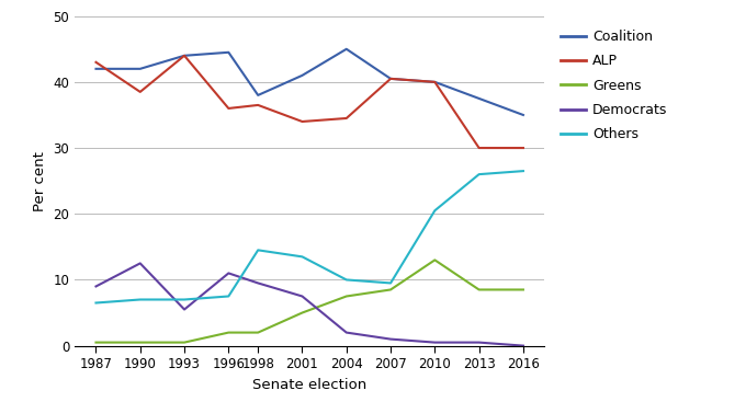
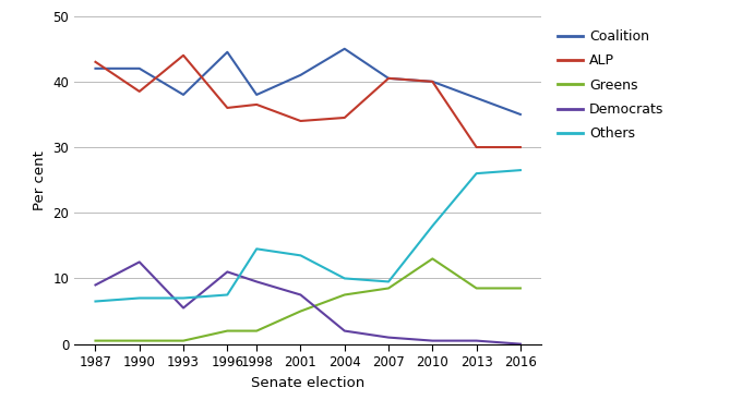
Coalition/1993: 44.0 -> 38.0
Others/2010: 20.5 -> 18.0
